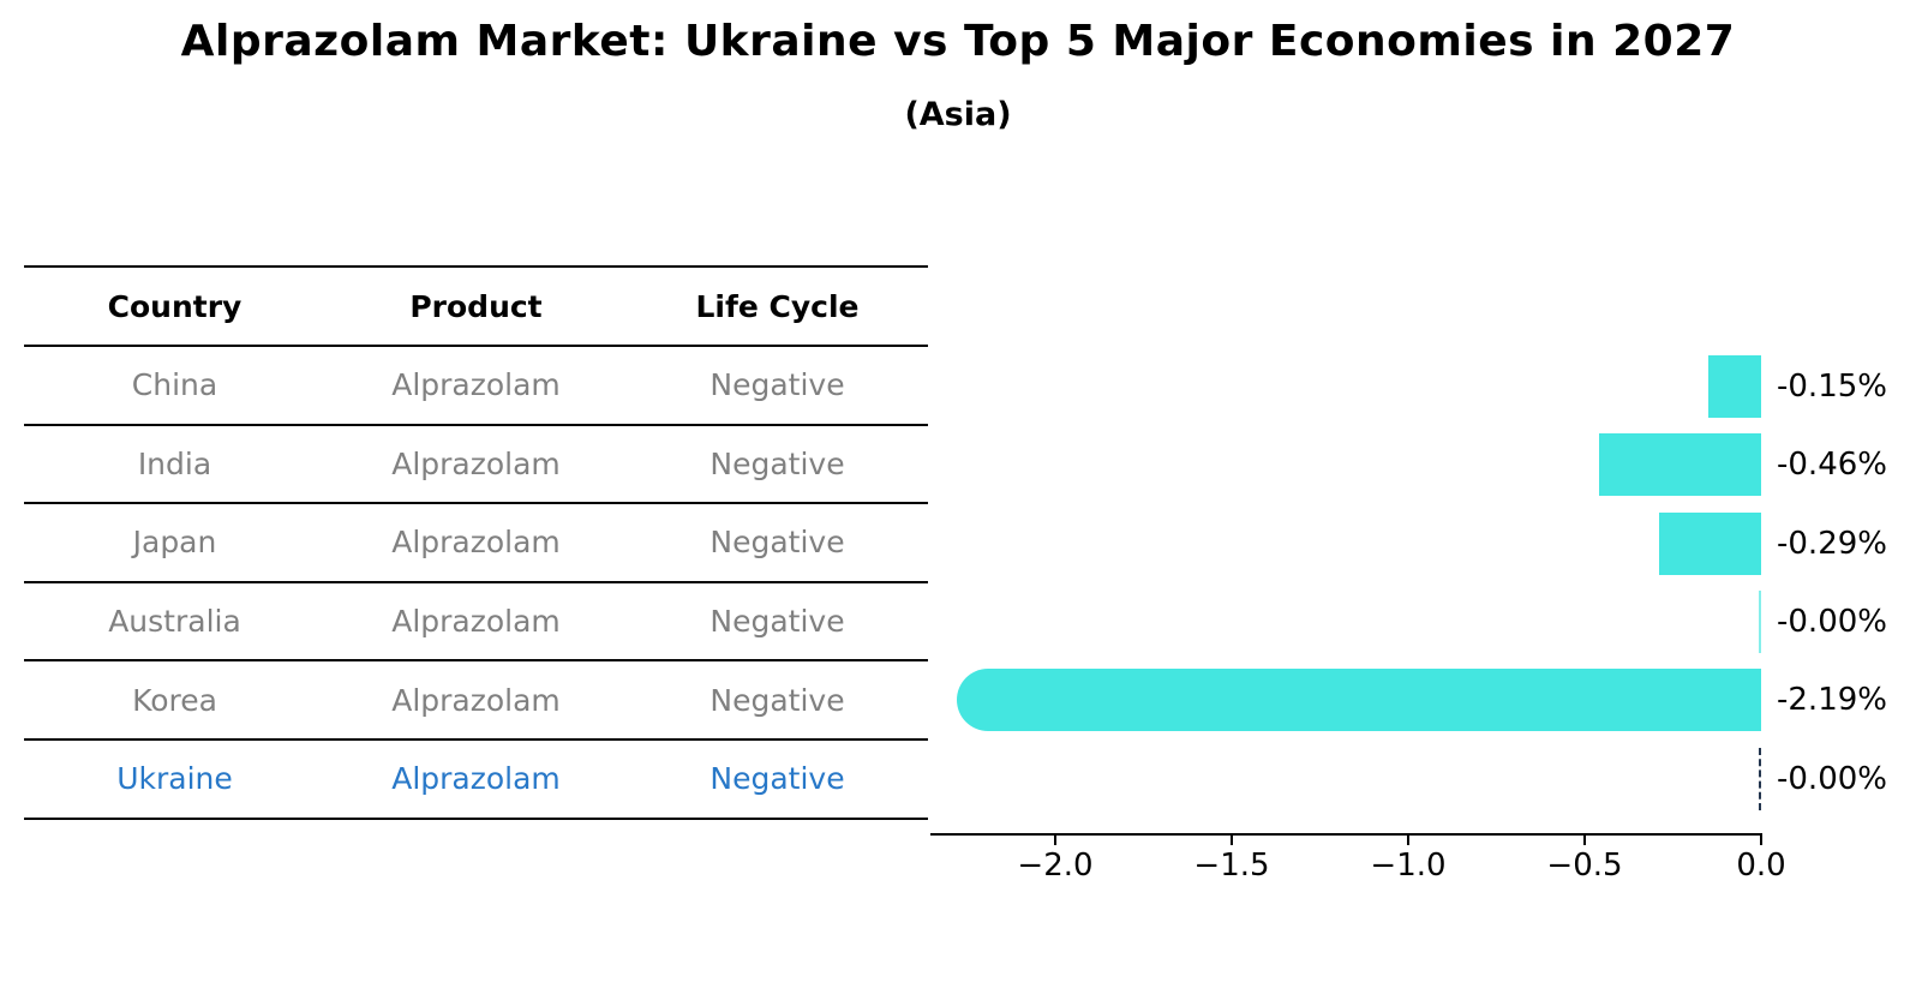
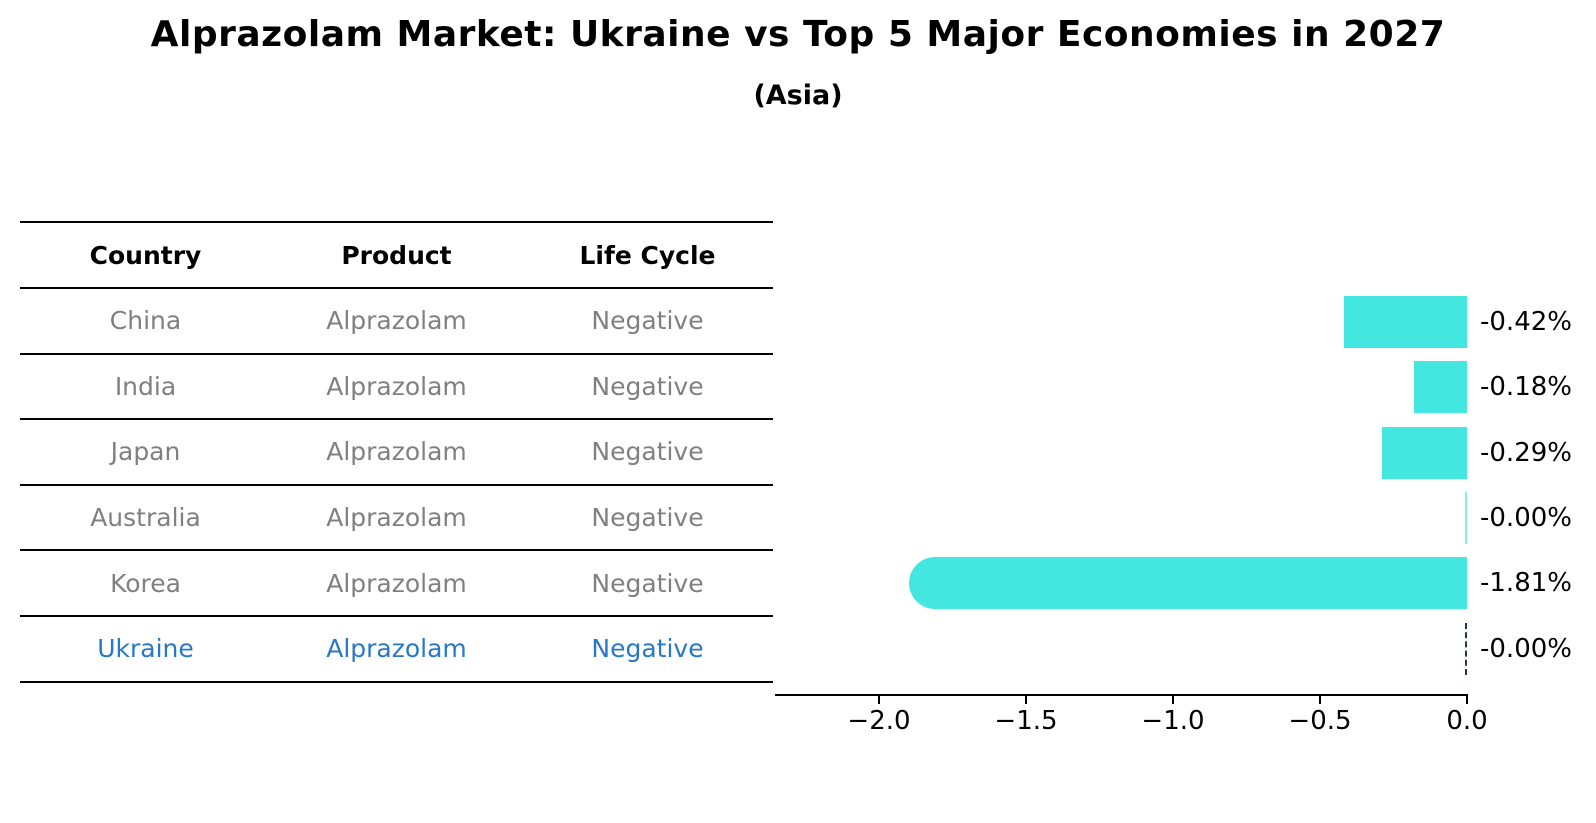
China: -0.15% -> -0.42%
India: -0.46% -> -0.18%
Korea: -2.19% -> -1.81%
